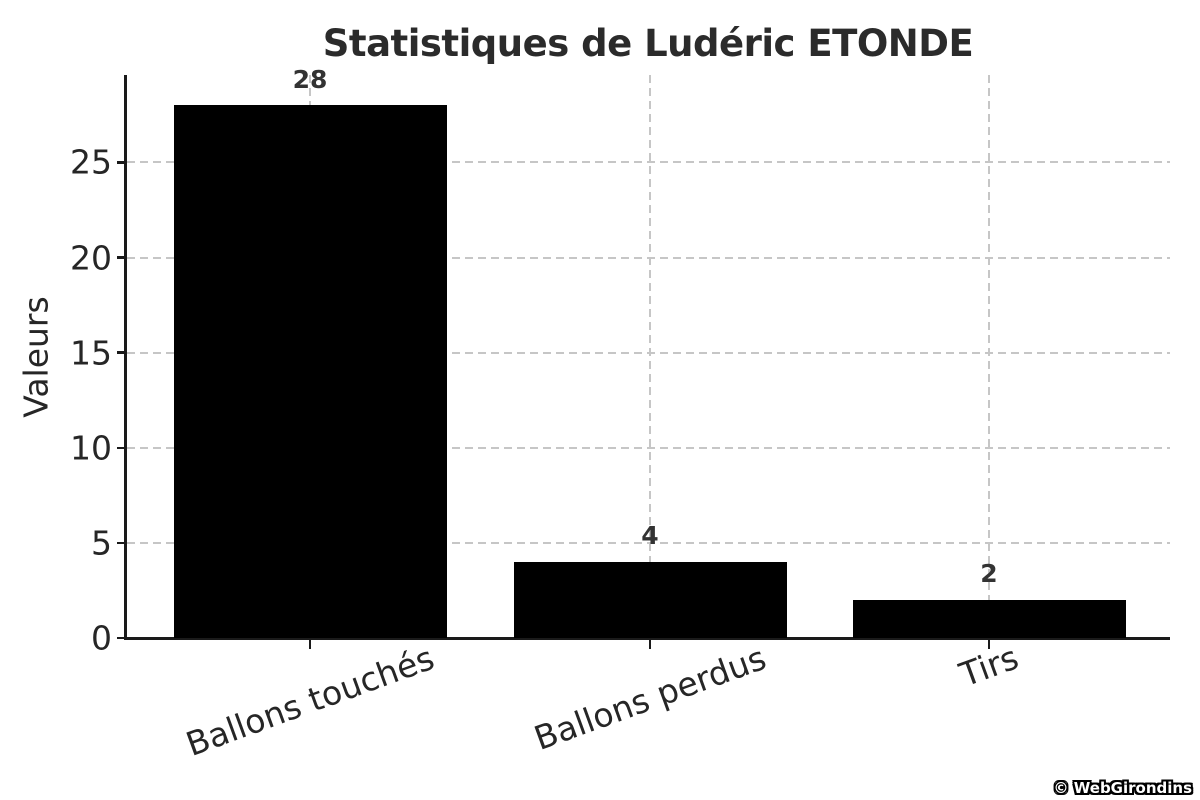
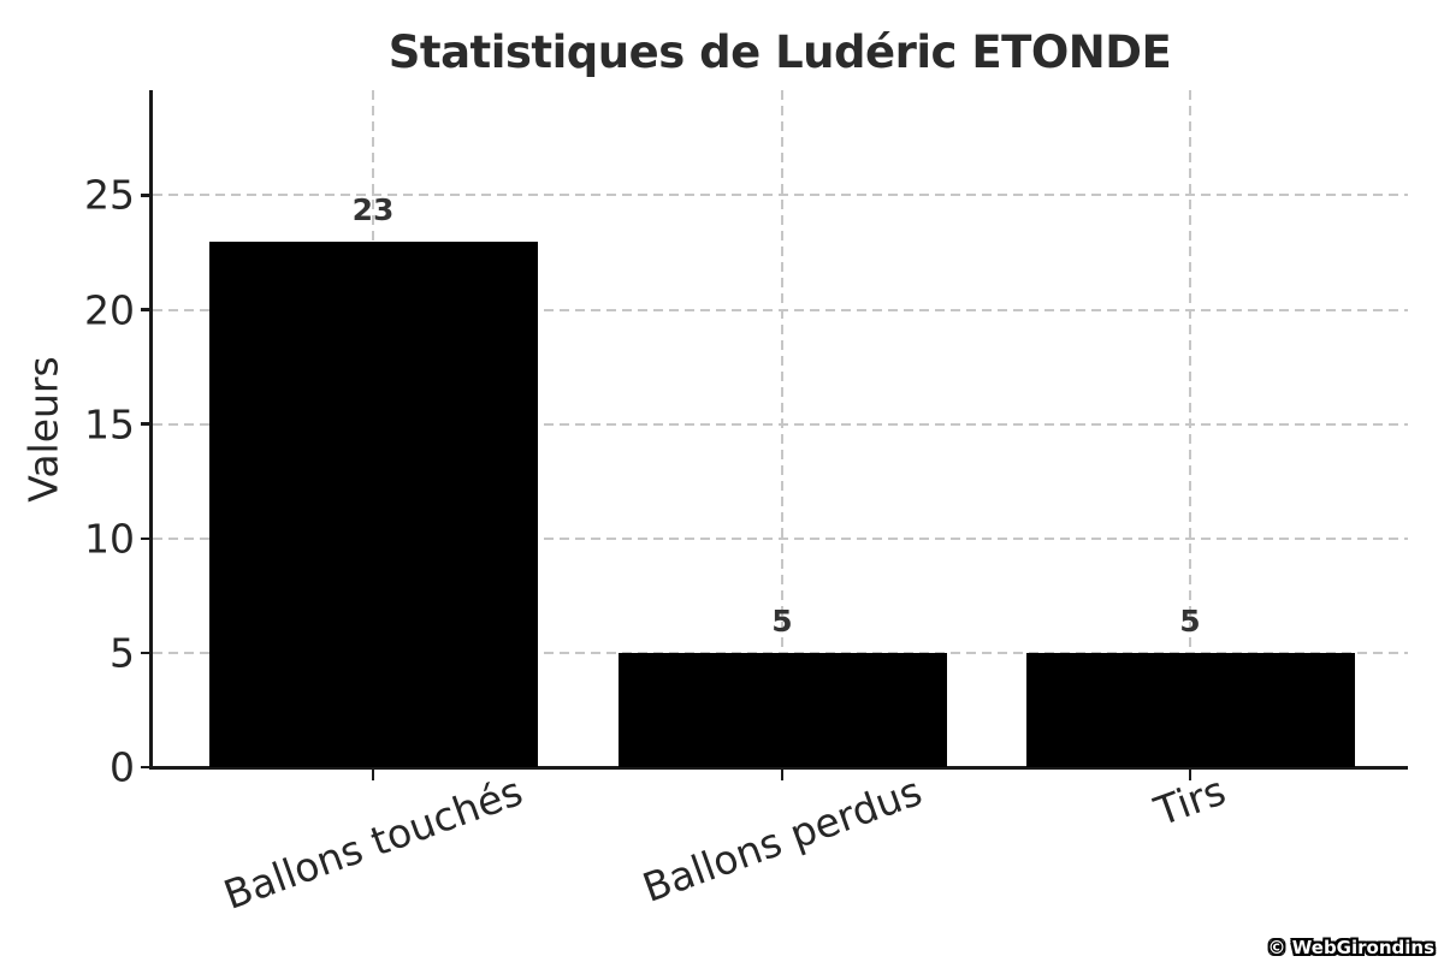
Ballons touchés: 28 -> 23
Ballons perdus: 4 -> 5
Tirs: 2 -> 5
